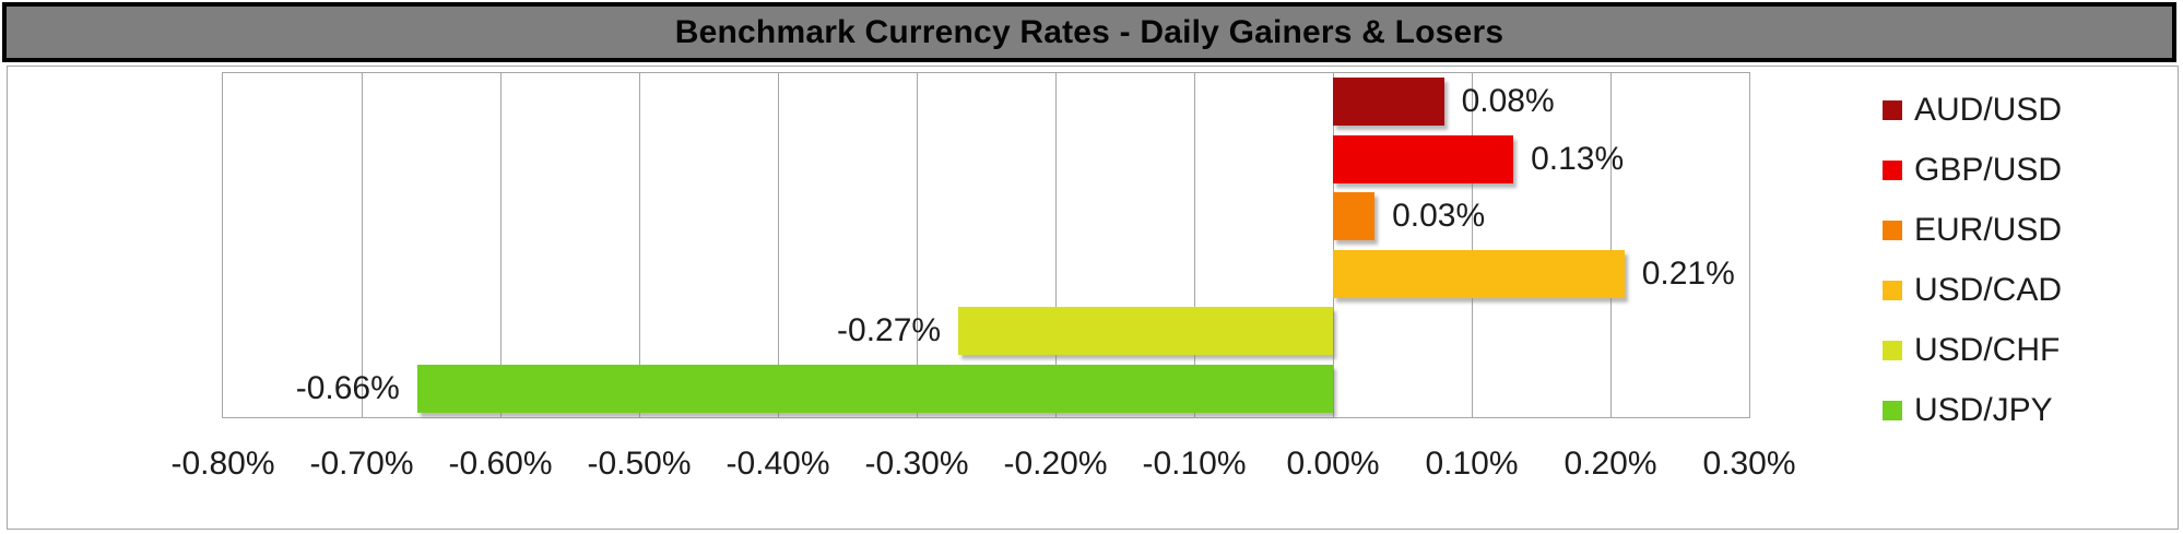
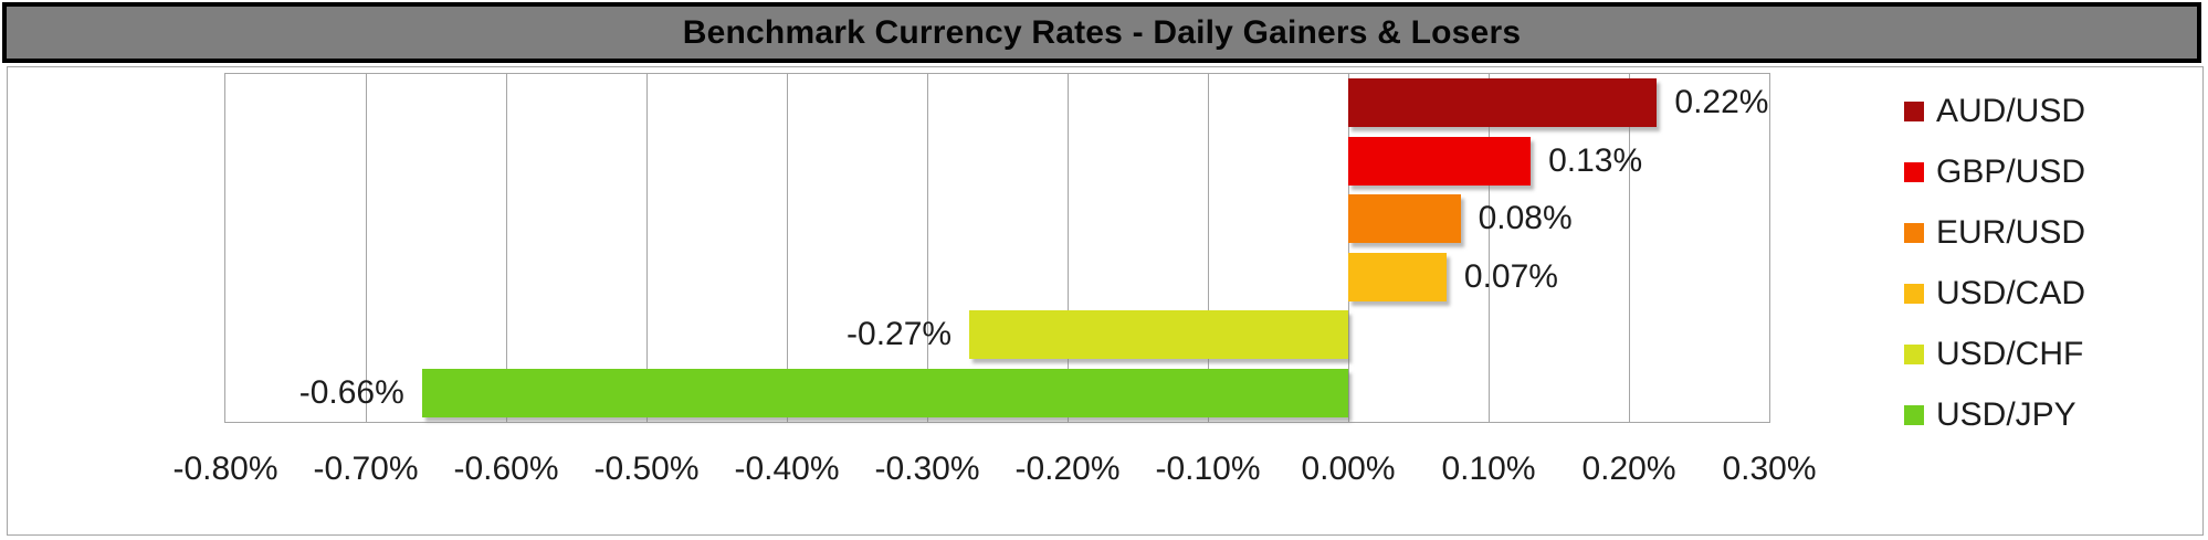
AUD/USD: 0.08% -> 0.22%
EUR/USD: 0.03% -> 0.08%
USD/CAD: 0.21% -> 0.07%
